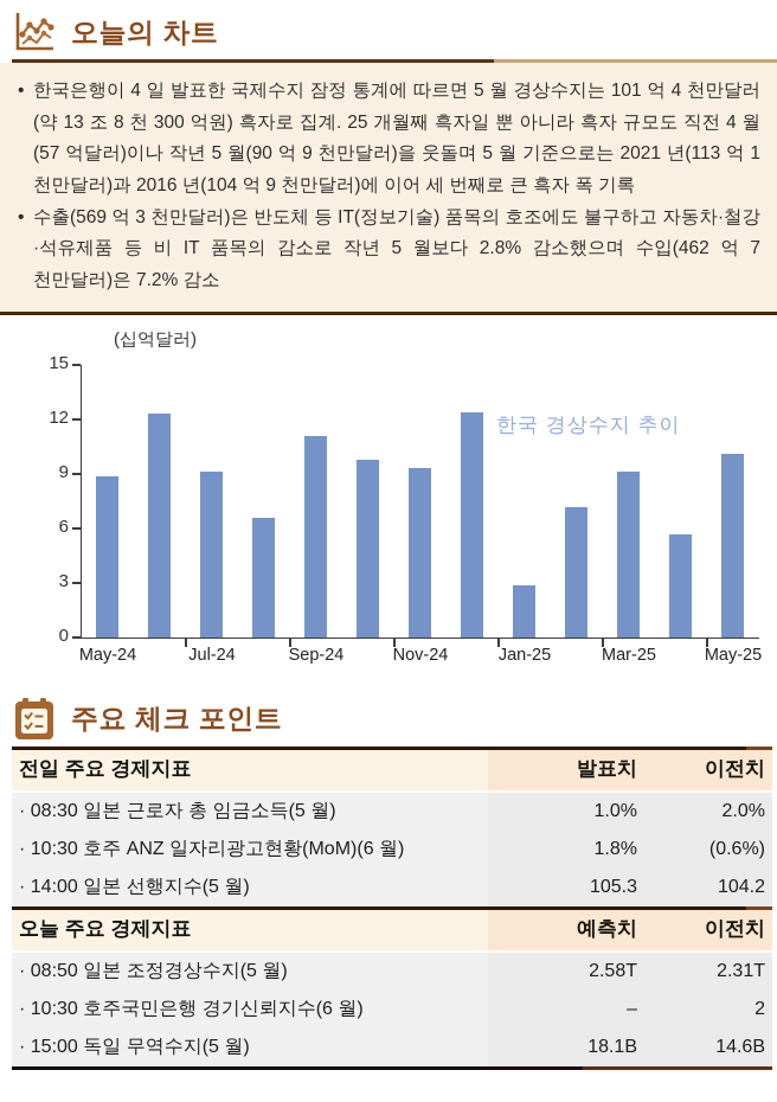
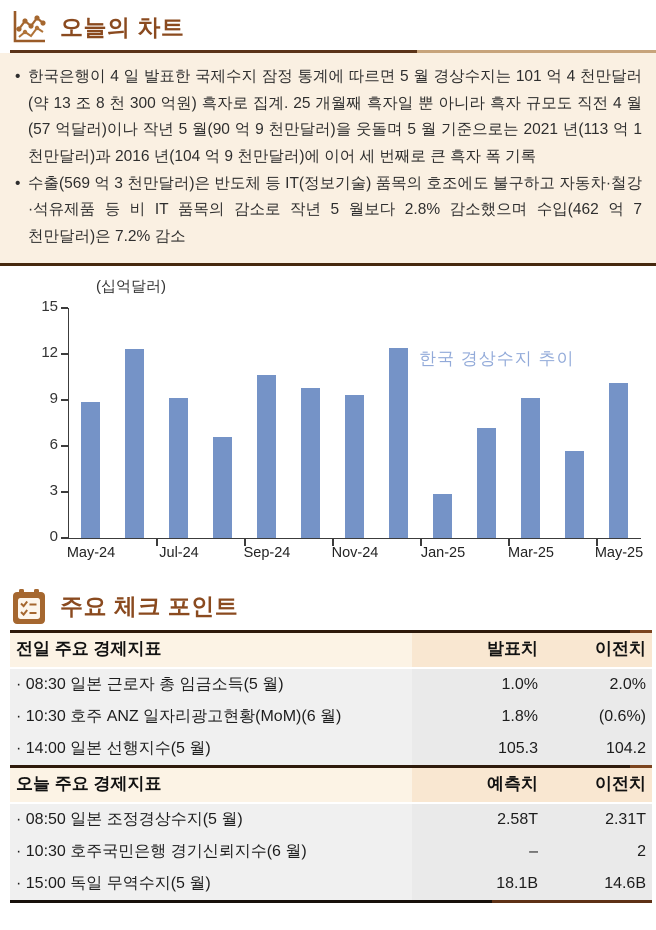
Sep-24: 11.1 -> 10.6
